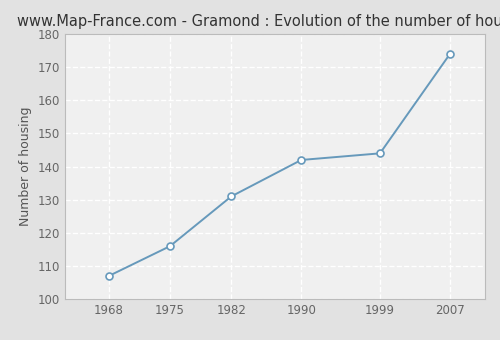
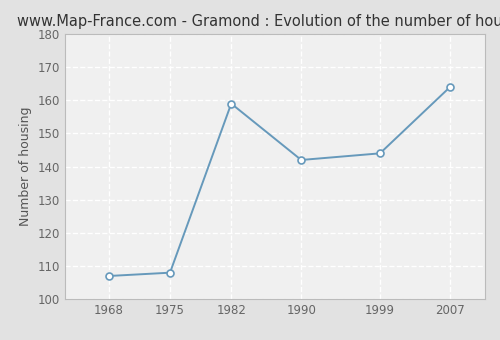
1975: 116 -> 108
1982: 131 -> 159
2007: 174 -> 164
